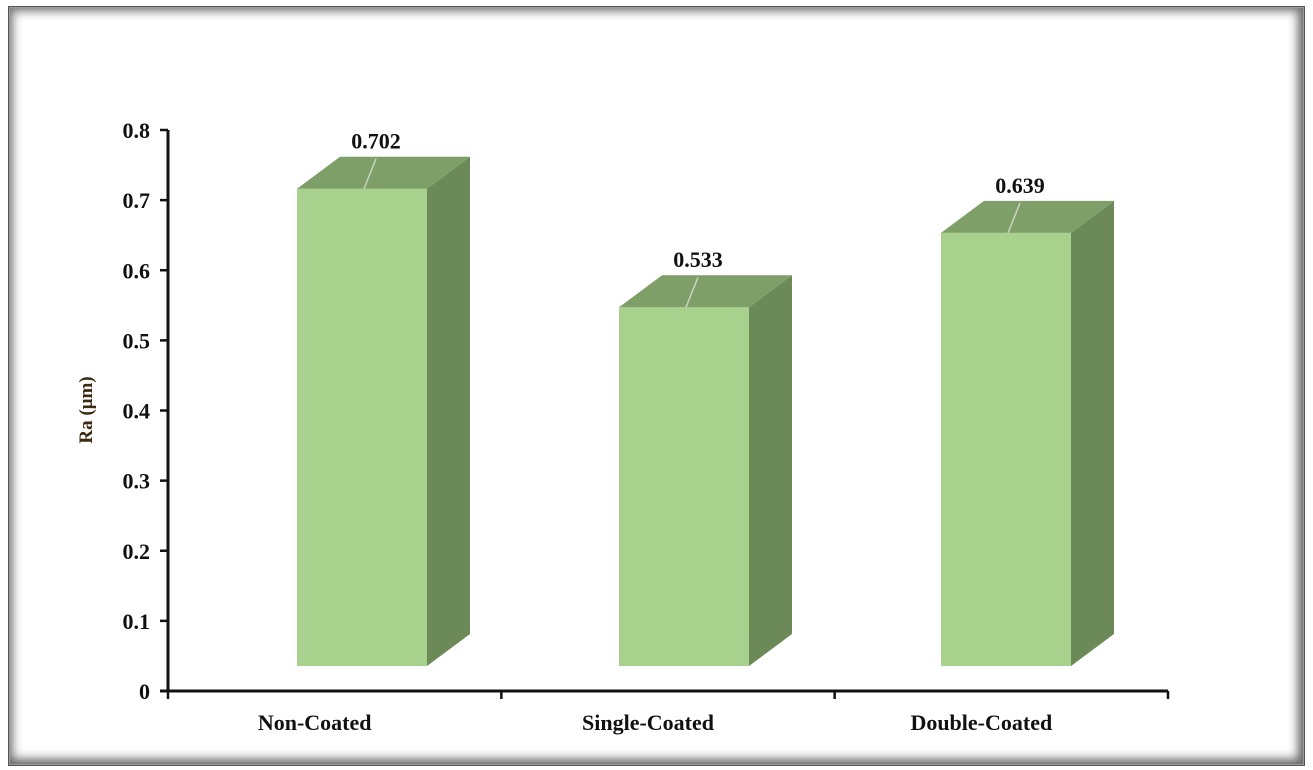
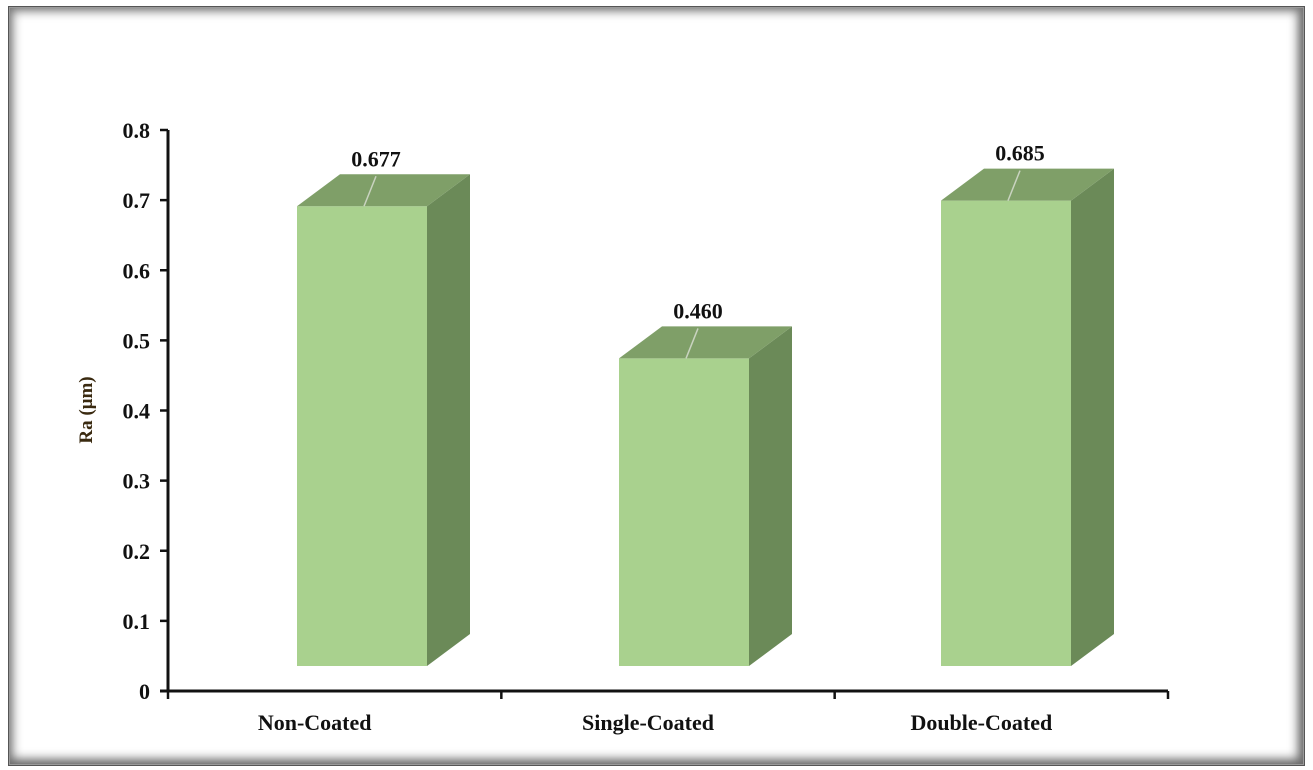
Non-Coated: 0.702 -> 0.677
Single-Coated: 0.533 -> 0.460
Double-Coated: 0.639 -> 0.685
